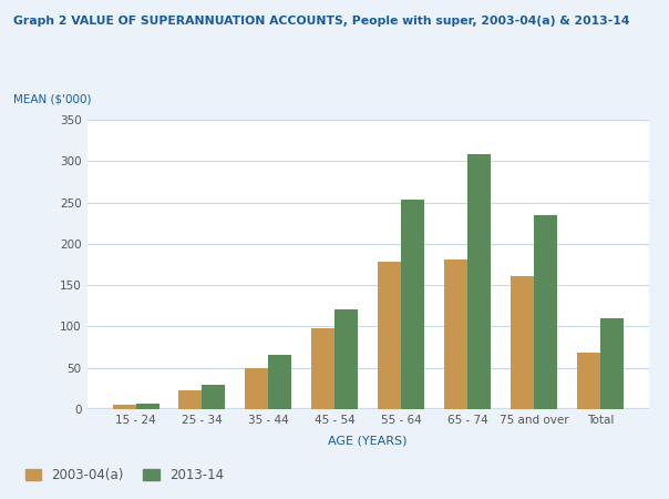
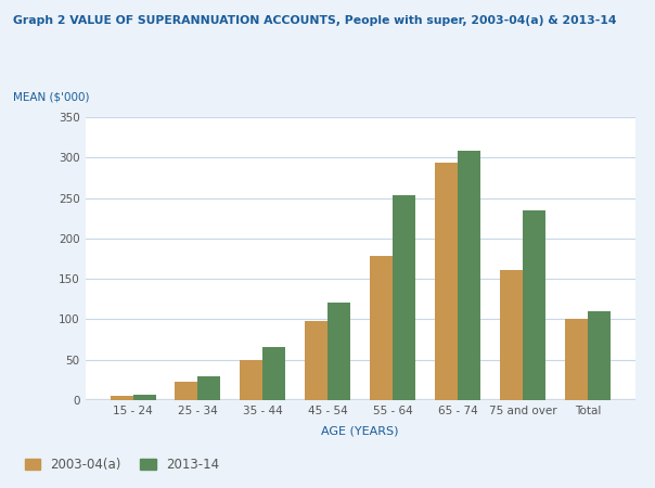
2003-04(a)/65 - 74: 181 -> 294
2003-04(a)/Total: 68 -> 100
